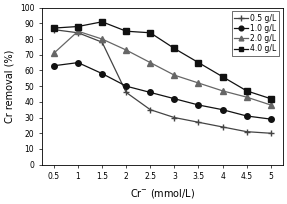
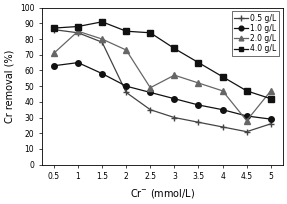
2.0 g/L/2.5: 65 -> 49
2.0 g/L/4.5: 43 -> 28
0.5 g/L/5: 20 -> 26
2.0 g/L/5: 38 -> 47
